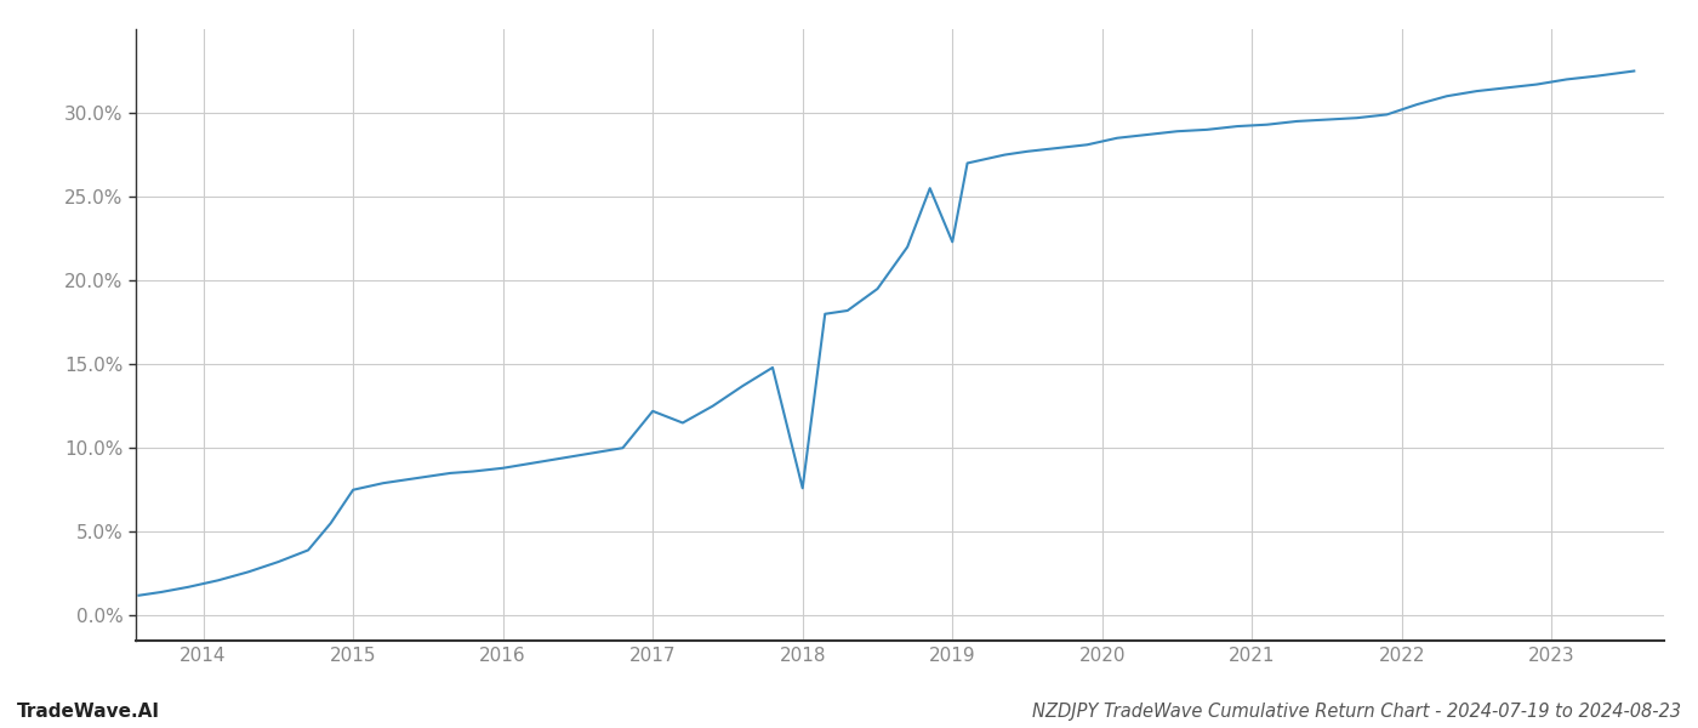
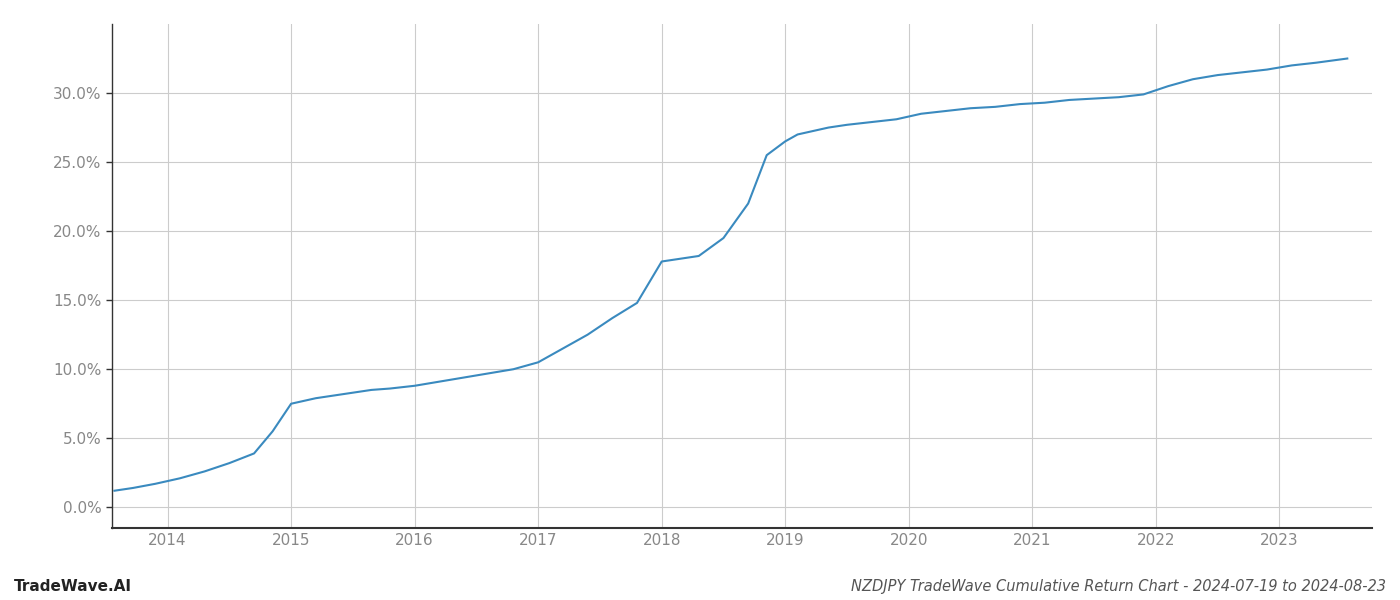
2017: 12.2% -> 10.5%
2018: 7.6% -> 17.8%
2019: 22.3% -> 26.5%
